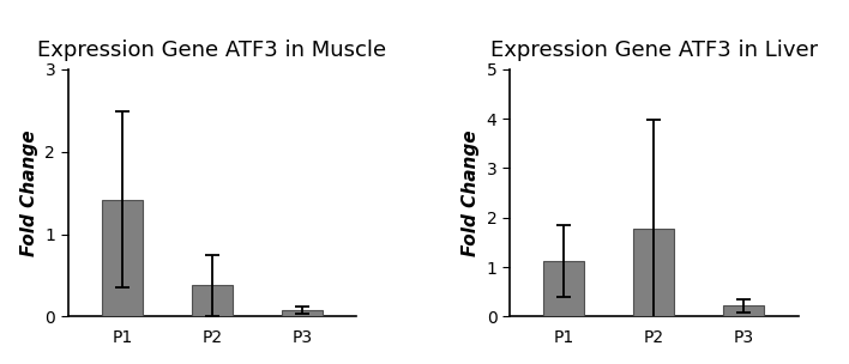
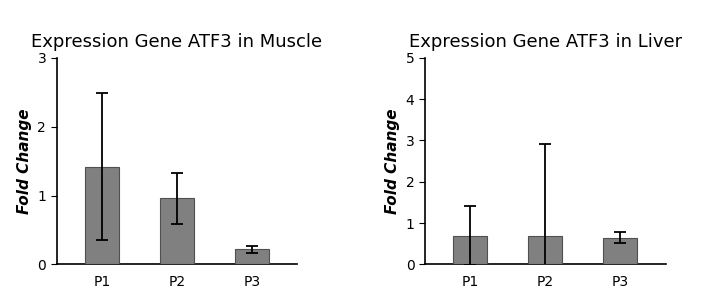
Expression Gene ATF3 in Muscle/P2: 0.38 -> 0.96
Expression Gene ATF3 in Muscle/P3: 0.08 -> 0.22
Expression Gene ATF3 in Liver/P1: 1.12 -> 0.70
Expression Gene ATF3 in Liver/P2: 1.77 -> 0.70
Expression Gene ATF3 in Liver/P3: 0.22 -> 0.65
